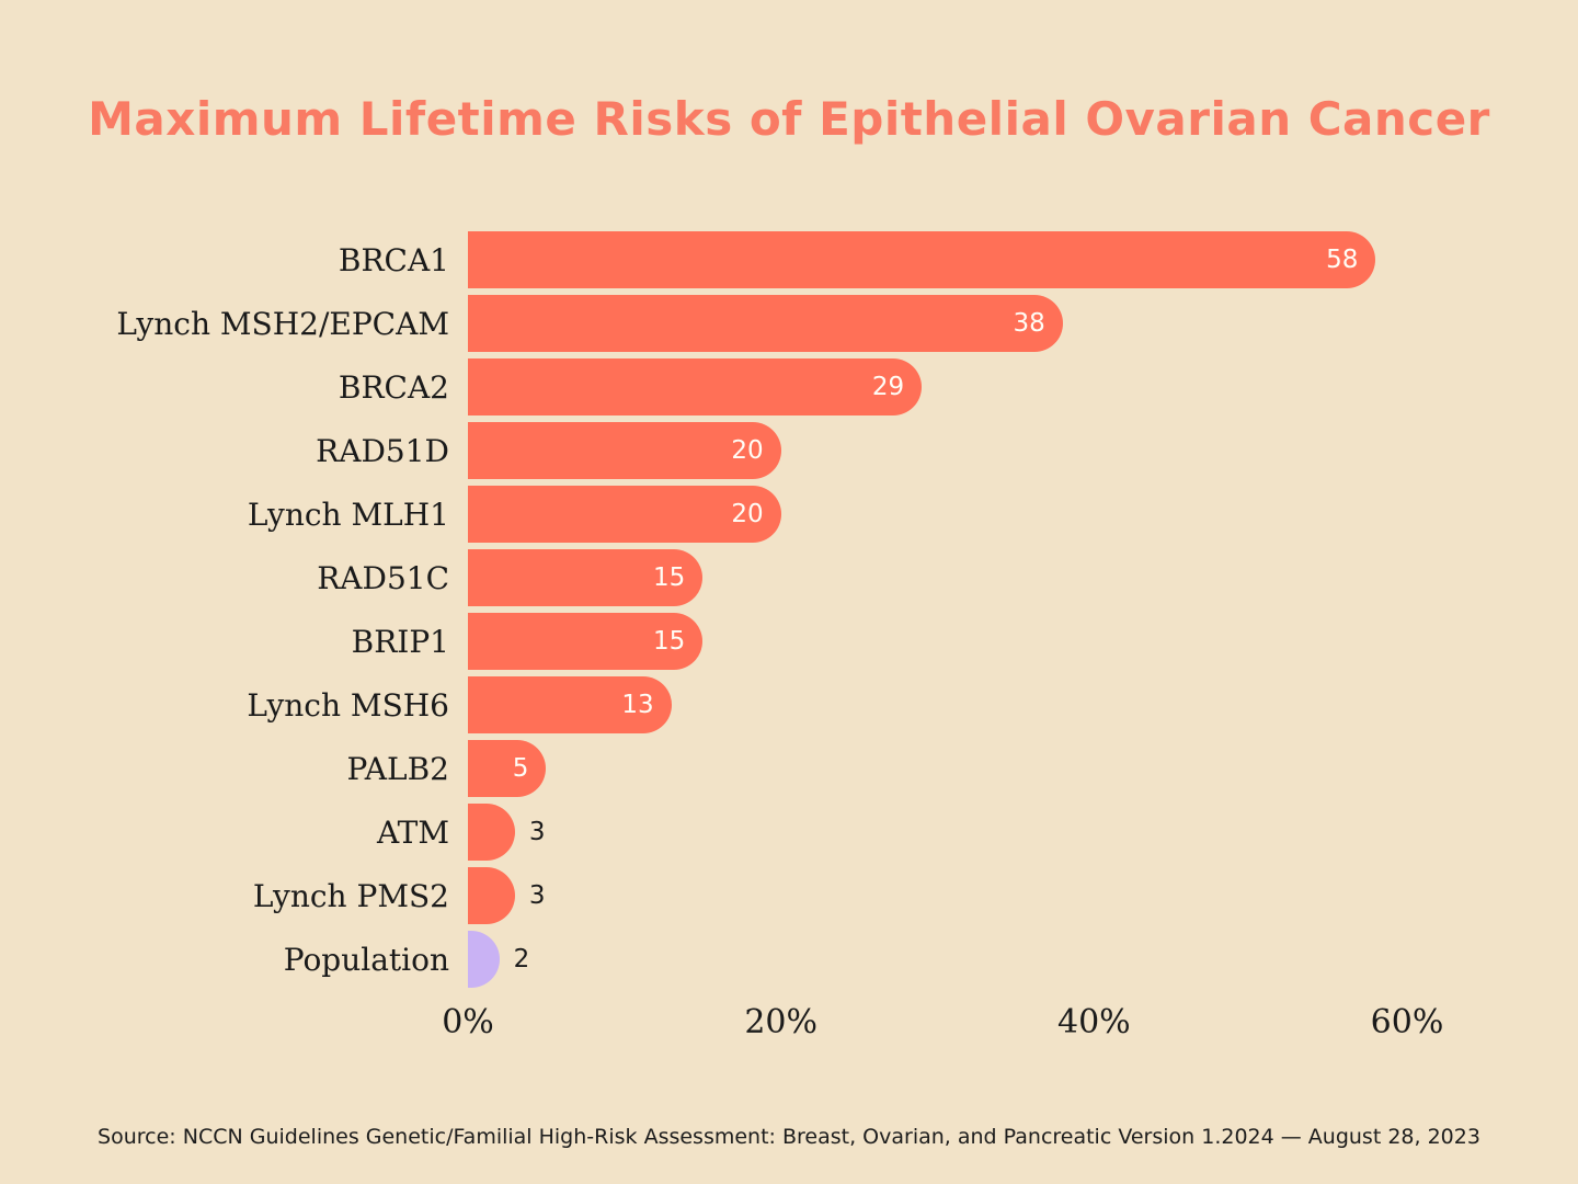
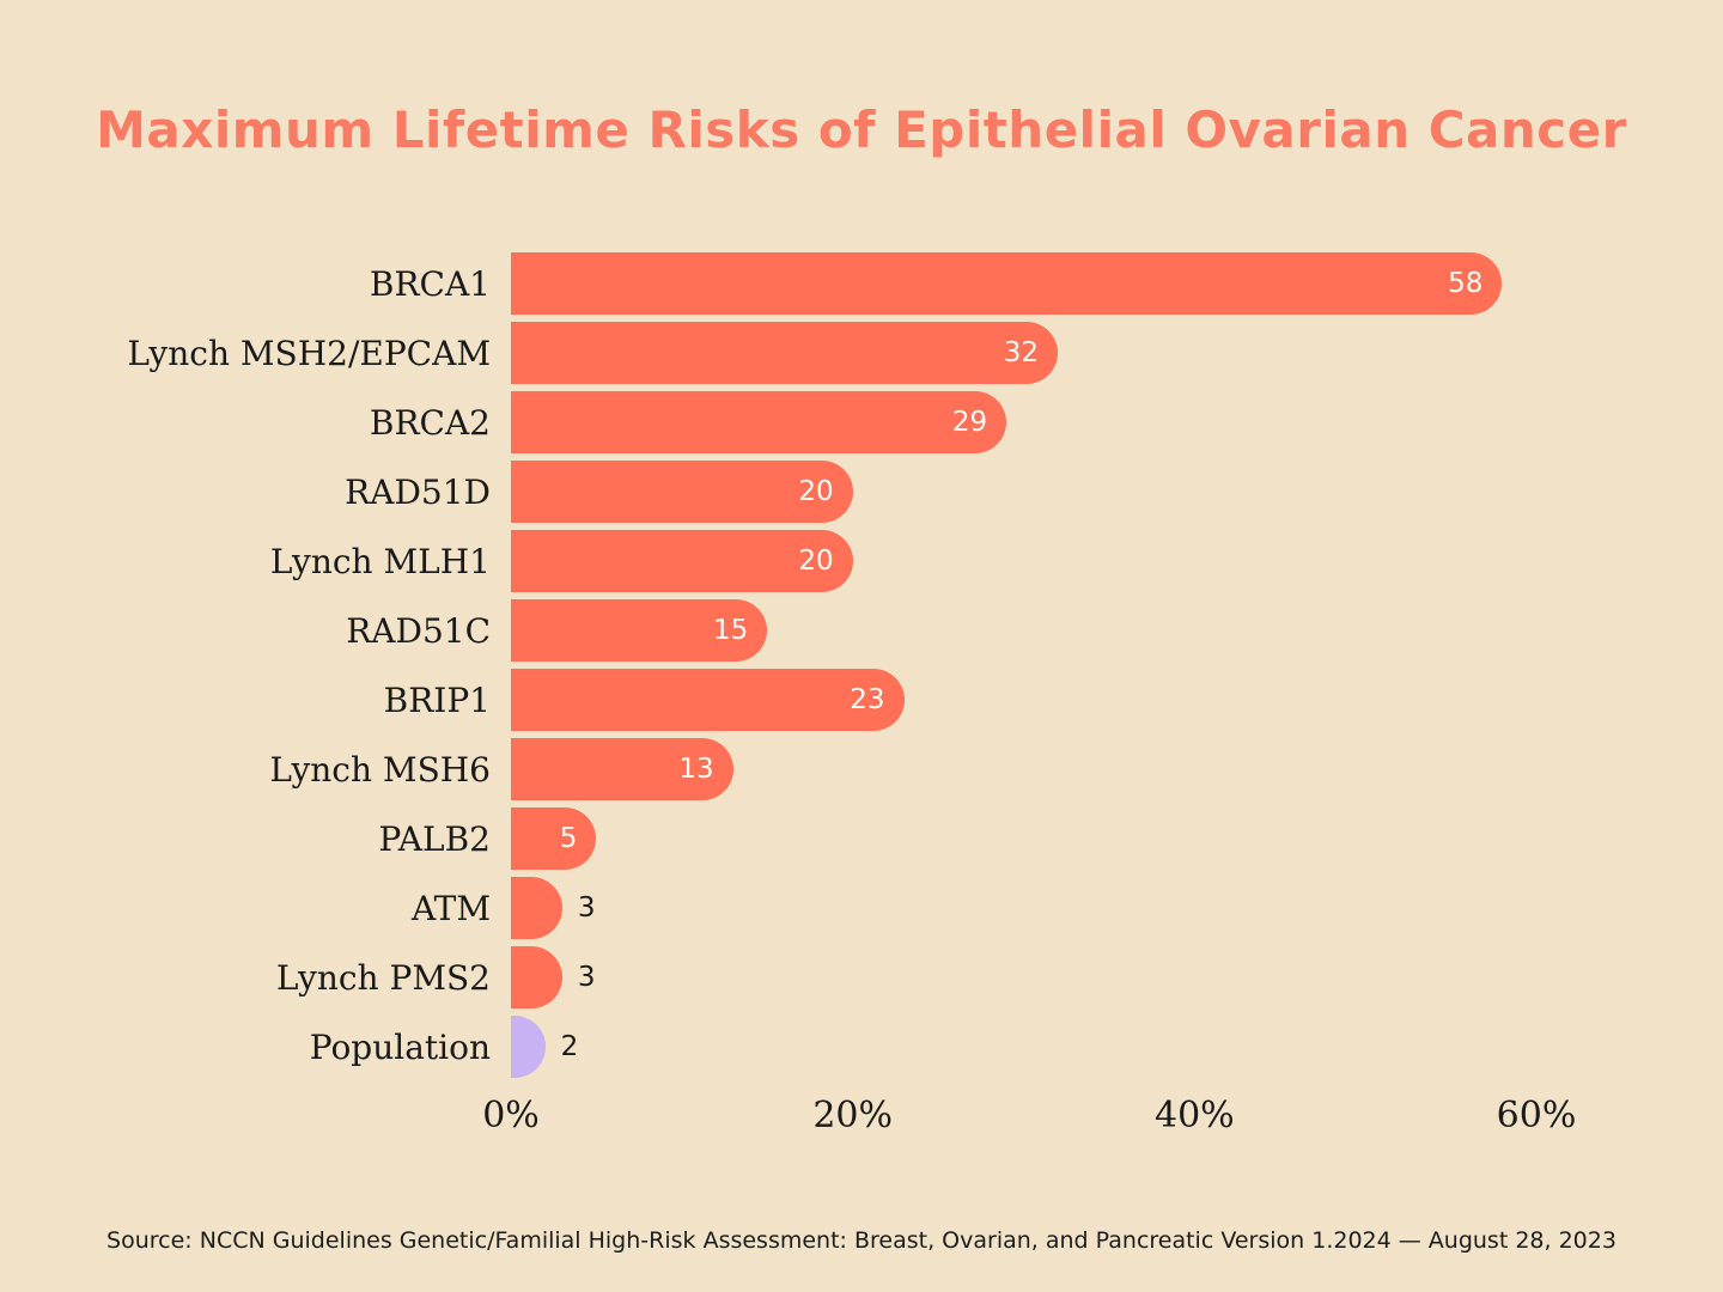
Lynch MSH2/EPCAM: 38 -> 32
BRIP1: 15 -> 23
